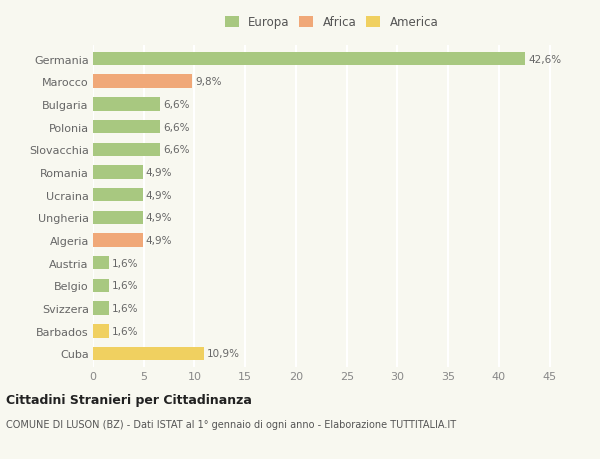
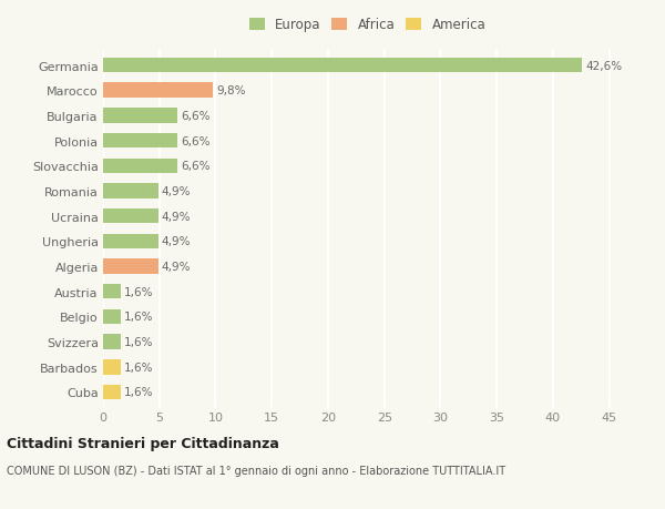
Cuba: 10,9% -> 1,6%
